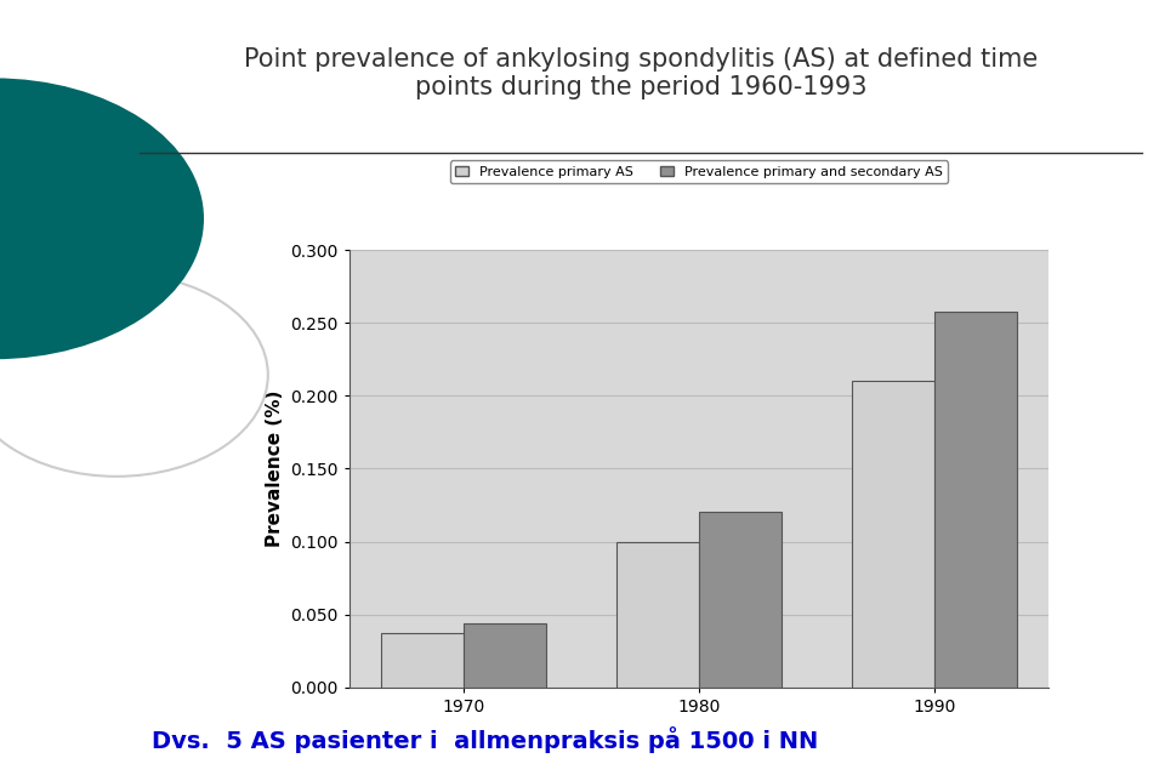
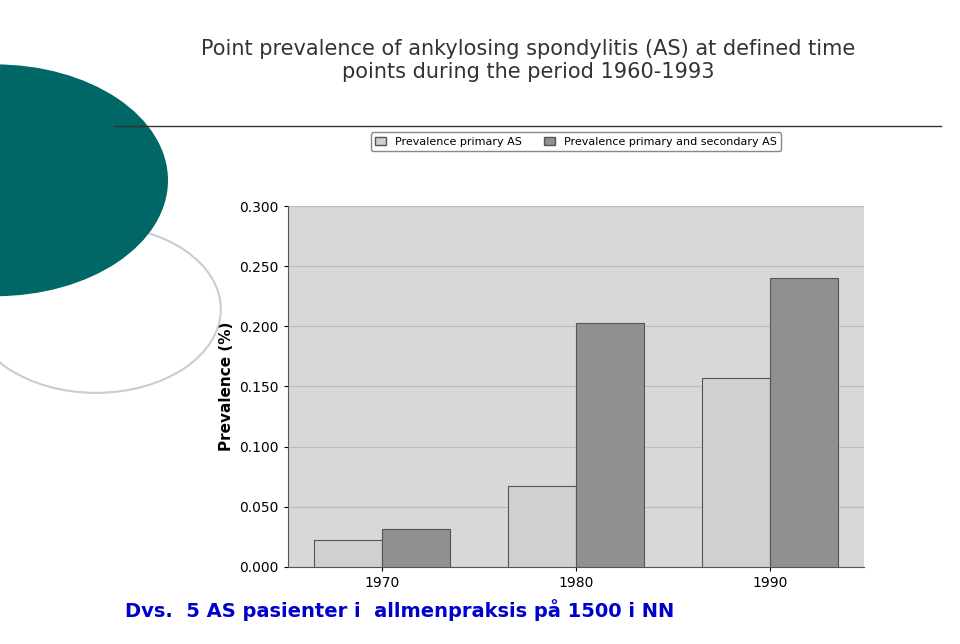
Prevalence primary AS/1970: 0.037 -> 0.022
Prevalence primary and secondary AS/1970: 0.044 -> 0.031
Prevalence primary AS/1980: 0.100 -> 0.067
Prevalence primary and secondary AS/1980: 0.120 -> 0.203
Prevalence primary AS/1990: 0.210 -> 0.157
Prevalence primary and secondary AS/1990: 0.258 -> 0.240
